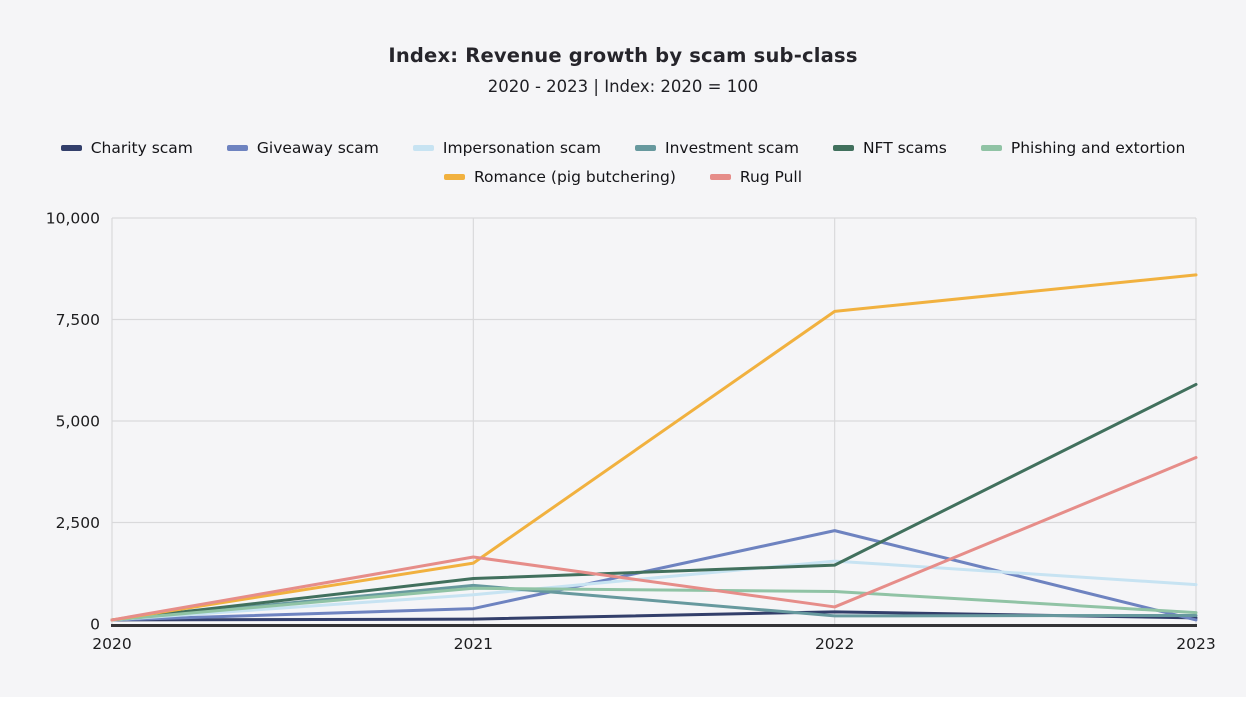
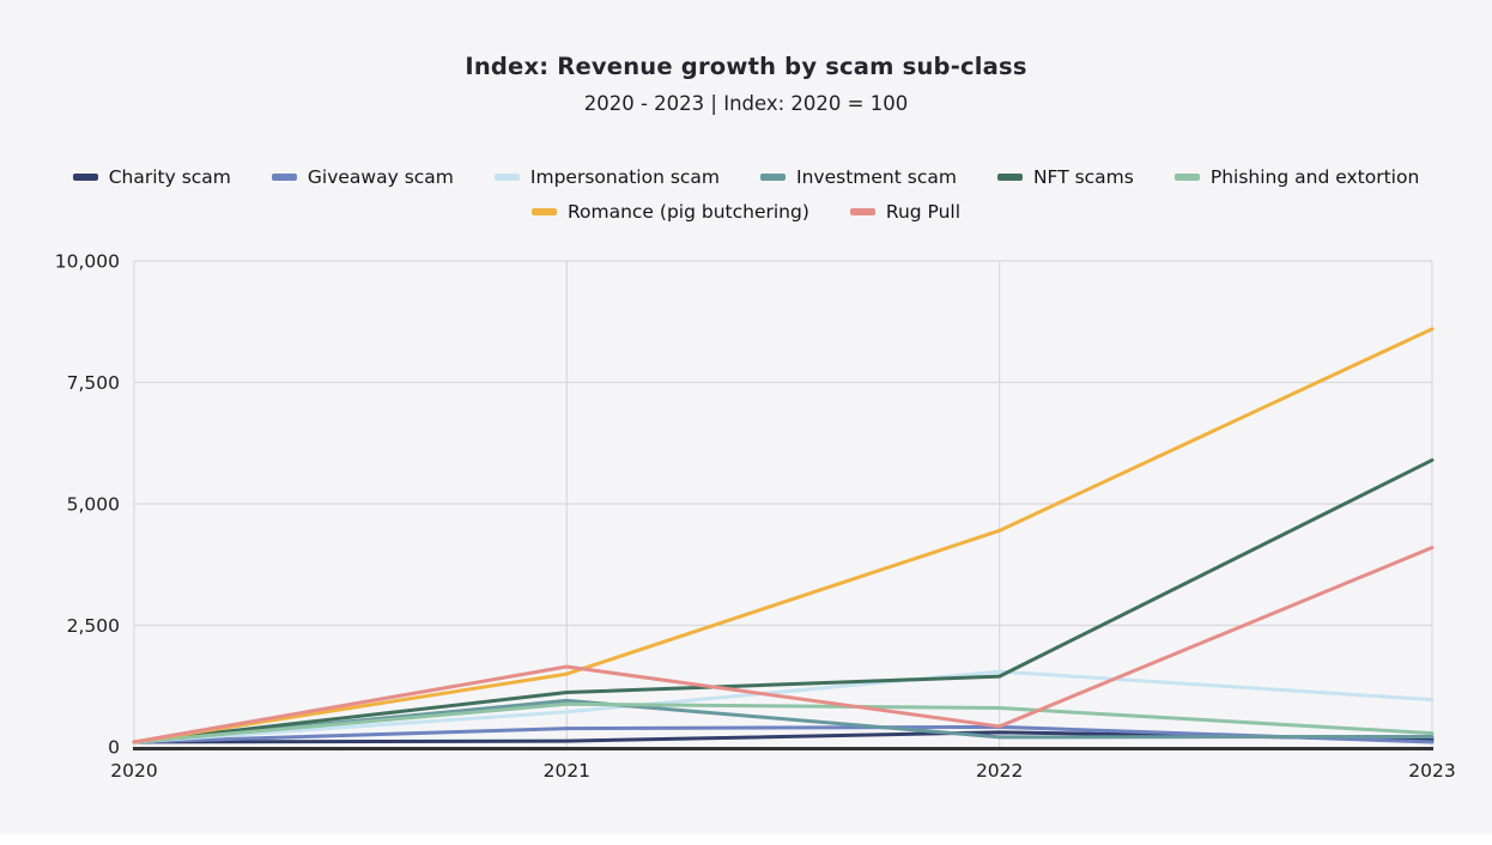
Giveaway scam/2022: 2300 -> 400
Romance (pig butchering)/2022: 7700 -> 4400
